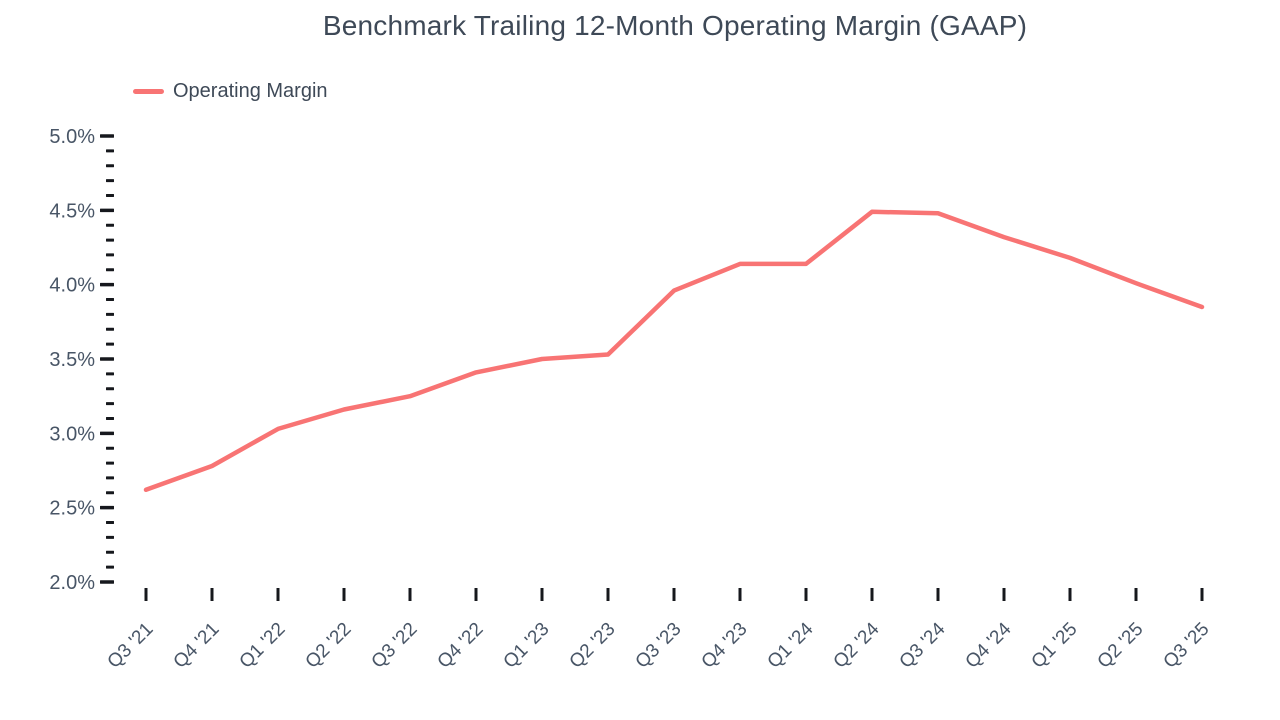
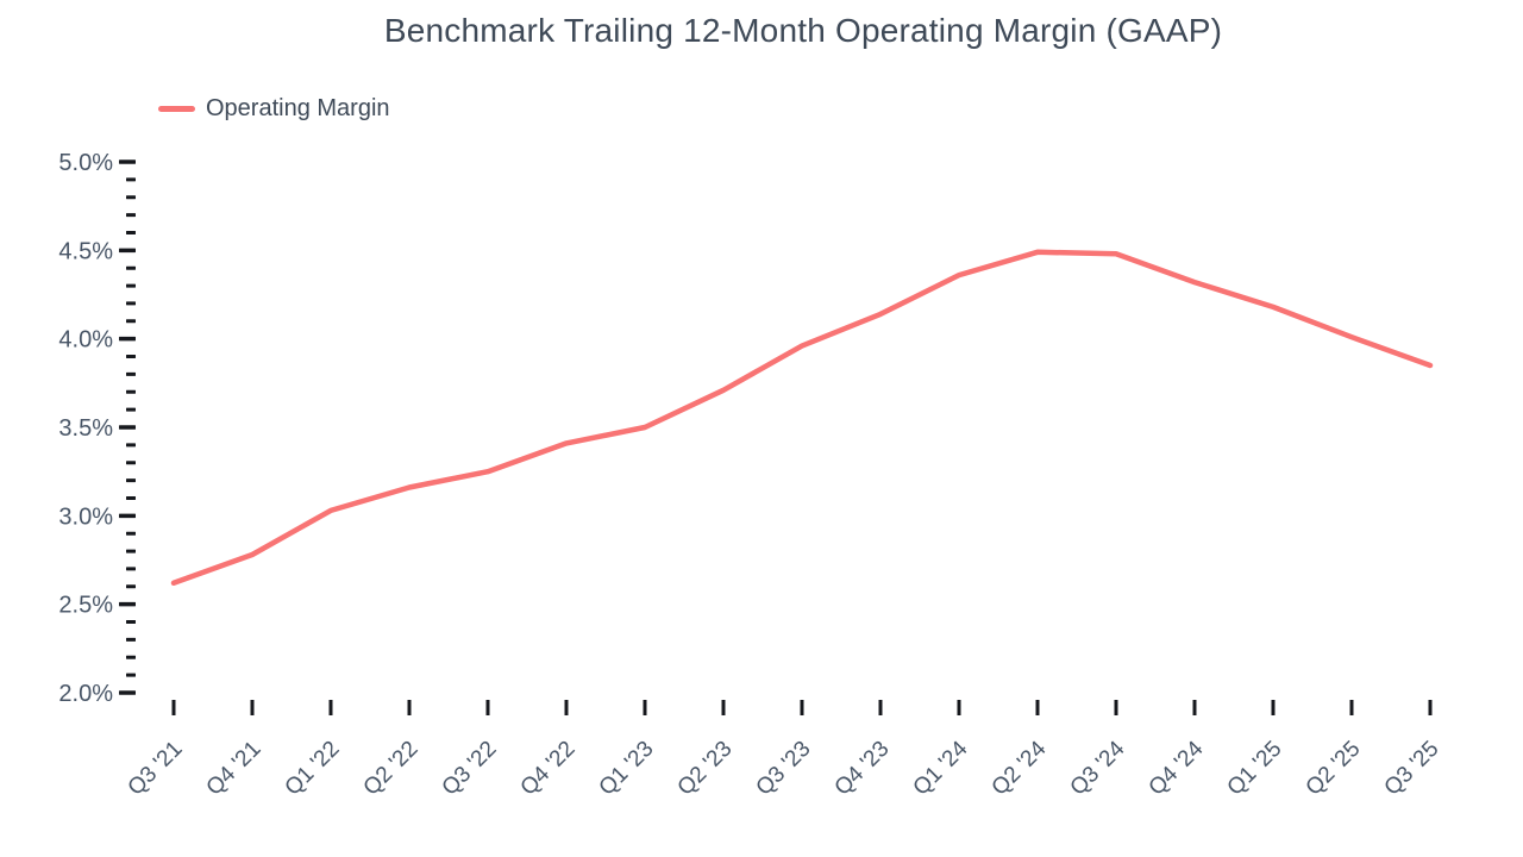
Q2 '23: 3.53% -> 3.71%
Q1 '24: 4.14% -> 4.36%
